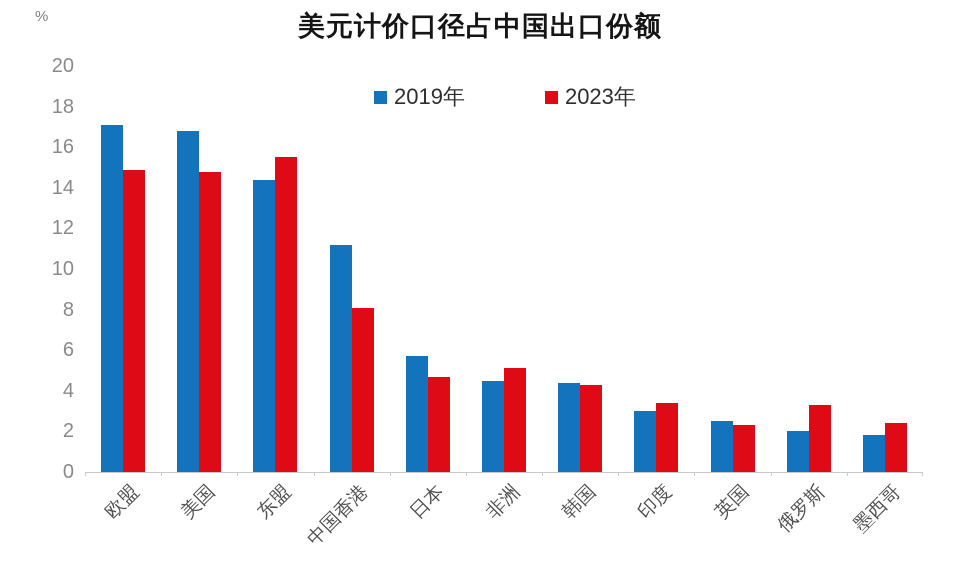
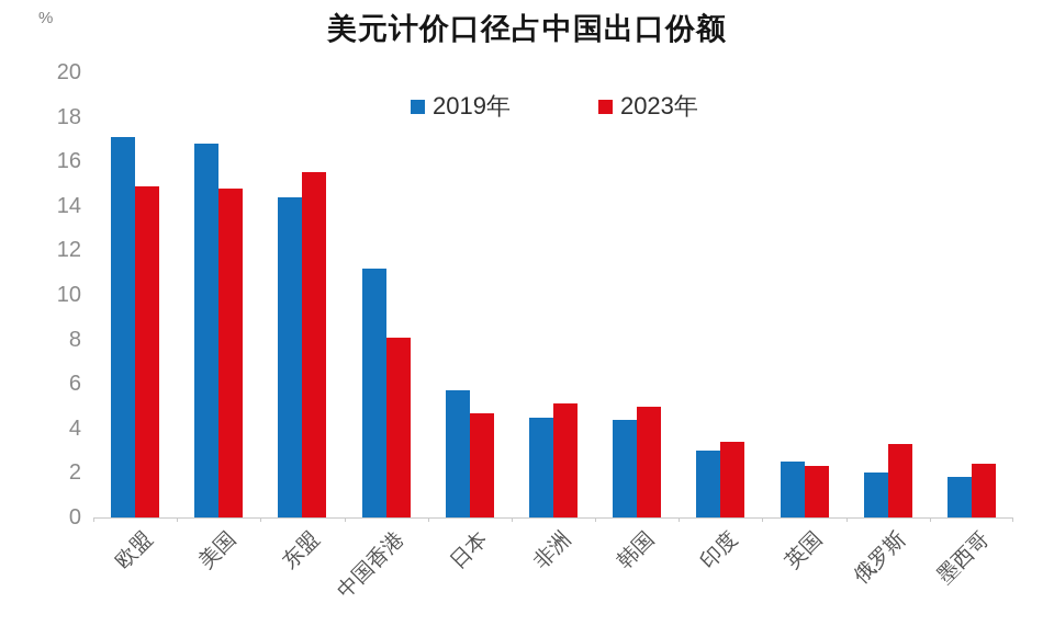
2023年/韩国: 4.3 -> 5.0
